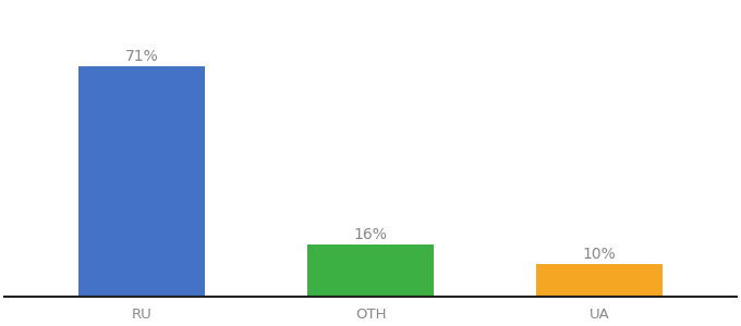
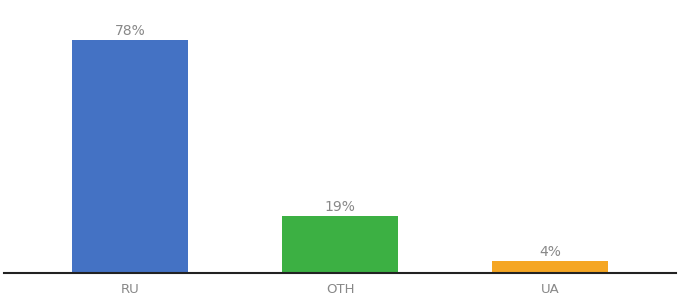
RU: 71% -> 78%
OTH: 16% -> 19%
UA: 10% -> 4%
